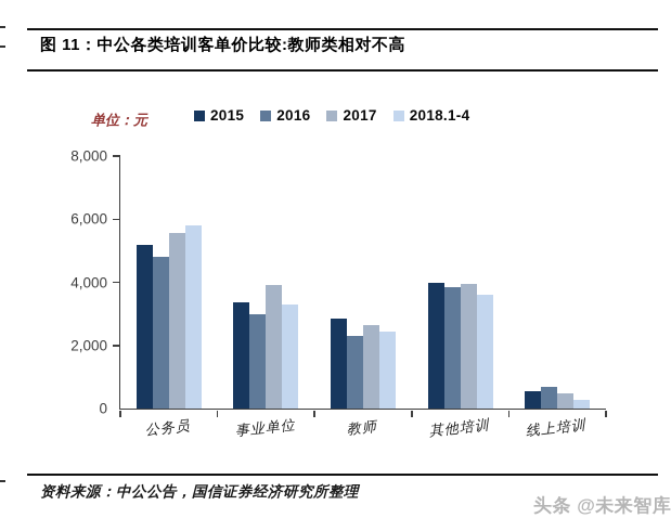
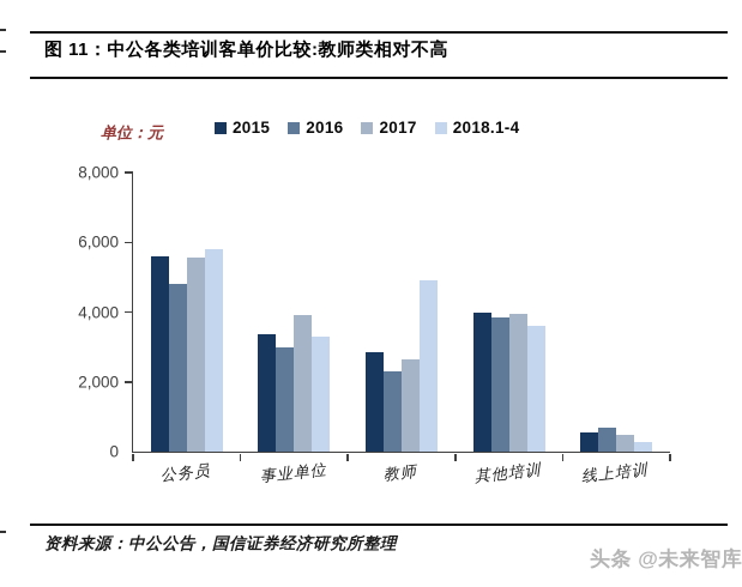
2015/公务员: 5200 -> 5600
2018.1-4/教师: 2400 -> 4900
